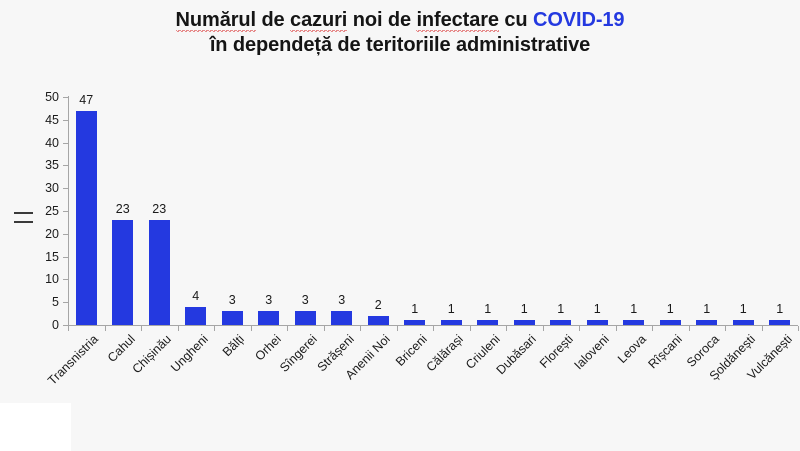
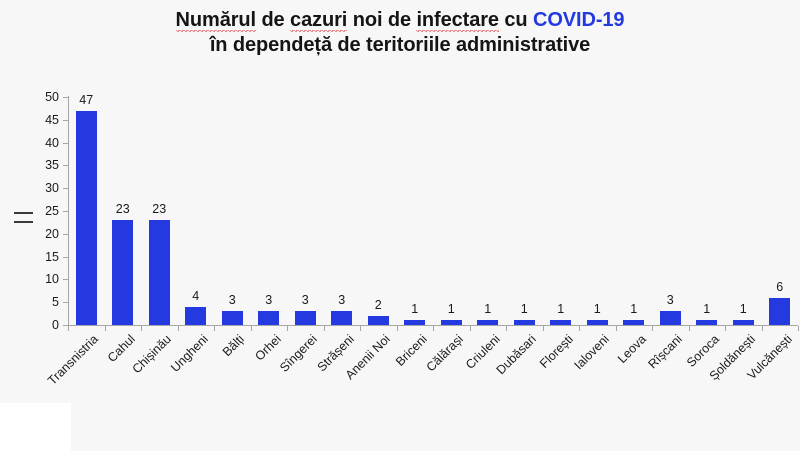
Rîșcani: 1 -> 3
Vulcănești: 1 -> 6
